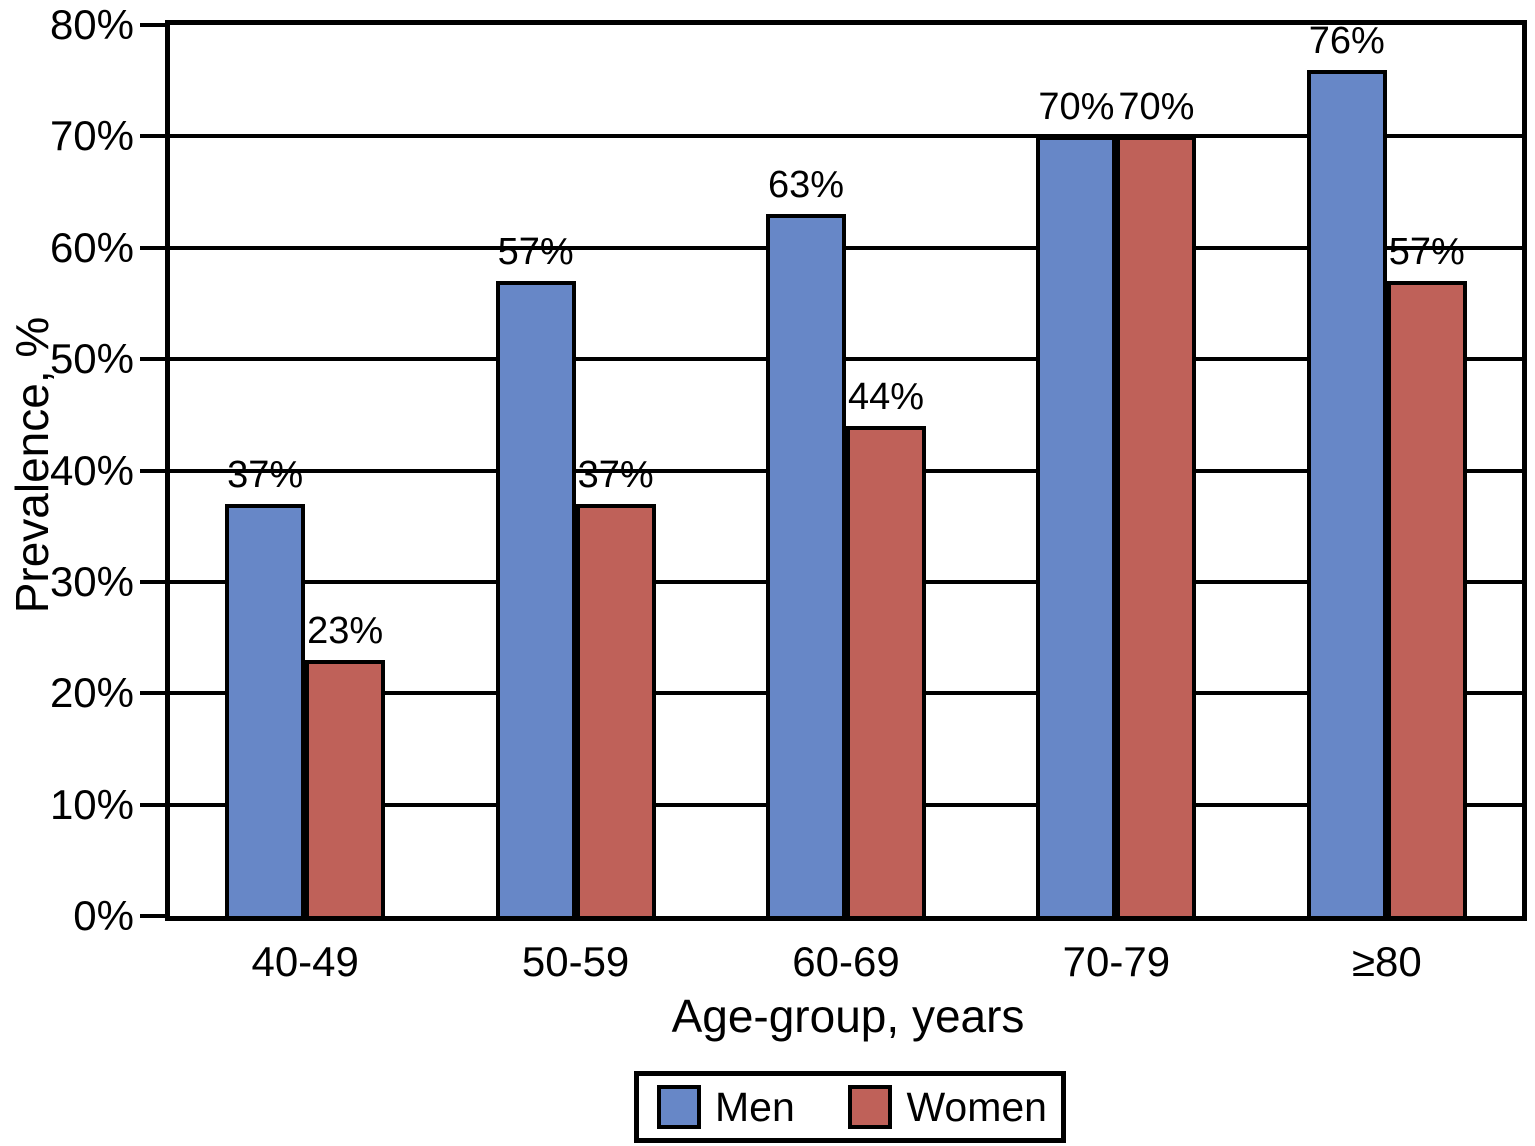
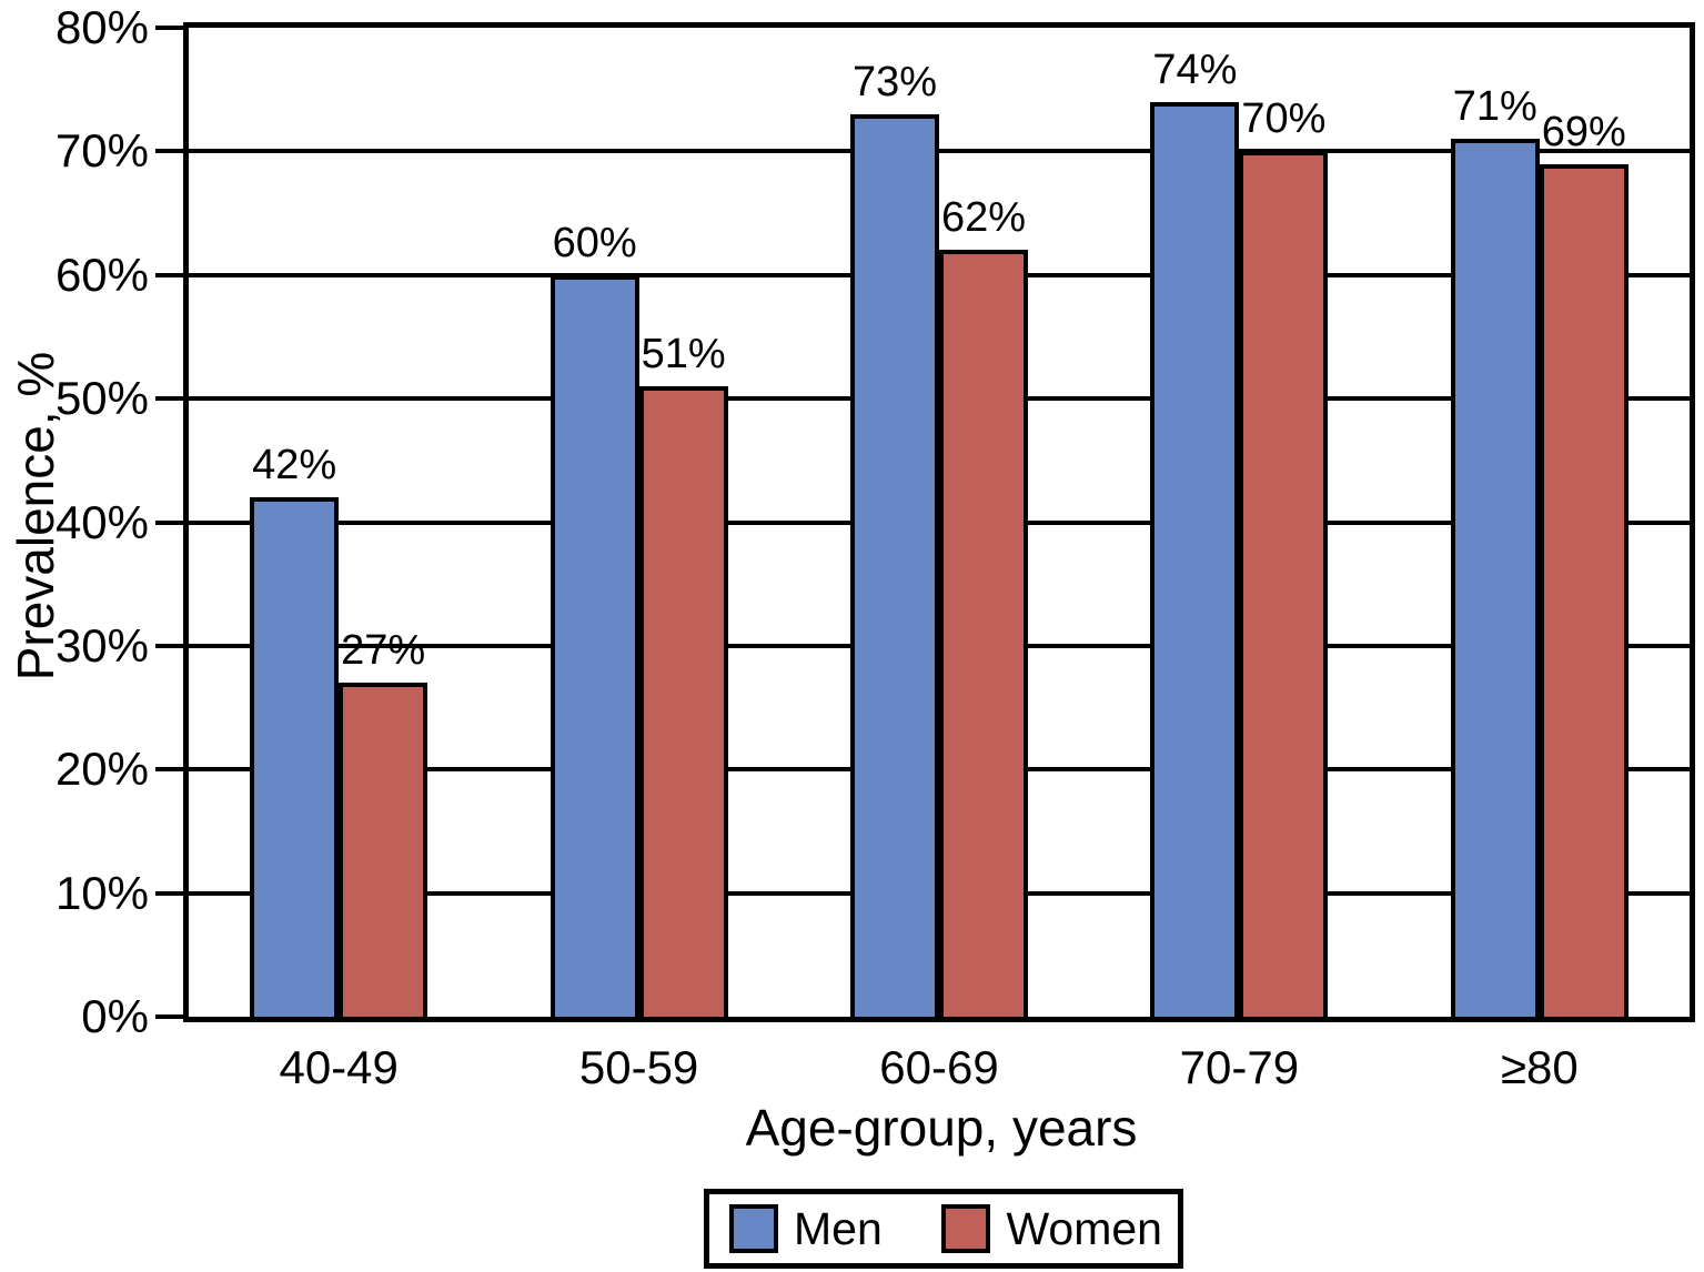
Men/40-49: 37% -> 42%
Women/40-49: 23% -> 27%
Men/50-59: 57% -> 60%
Women/50-59: 37% -> 51%
Men/60-69: 63% -> 73%
Women/60-69: 44% -> 62%
Men/70-79: 70% -> 74%
Men/≥80: 76% -> 71%
Women/≥80: 57% -> 69%
